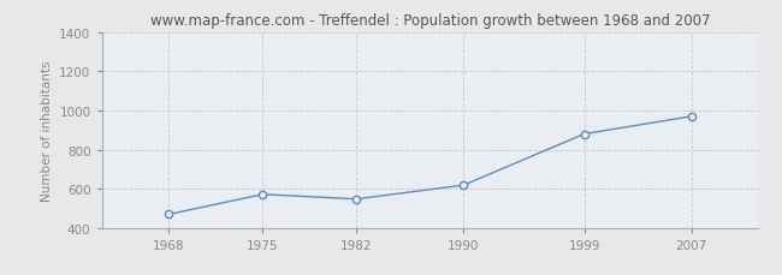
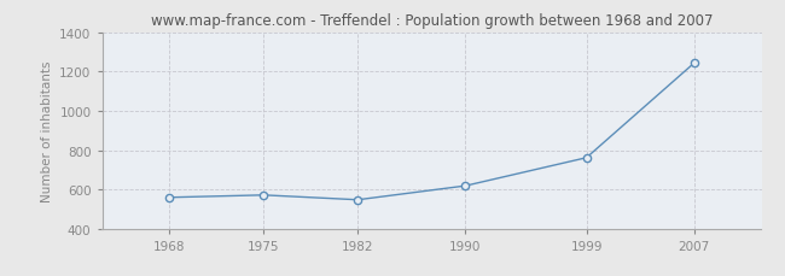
1968: 470 -> 560
1999: 880 -> 760
2007: 970 -> 1240
